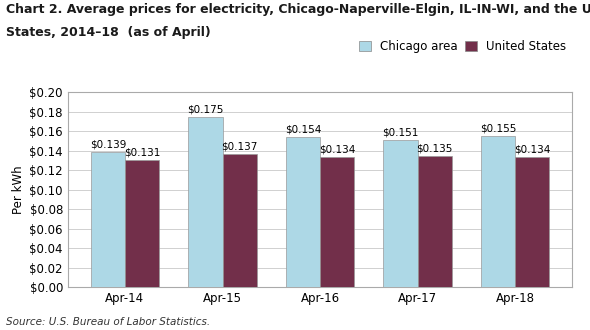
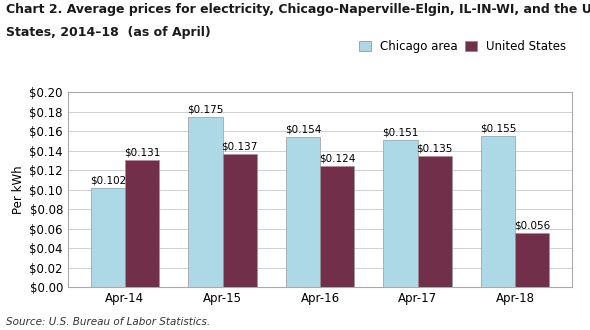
Chicago area/Apr-14: $0.139 -> $0.102
United States/Apr-16: $0.134 -> $0.124
United States/Apr-18: $0.134 -> $0.056
